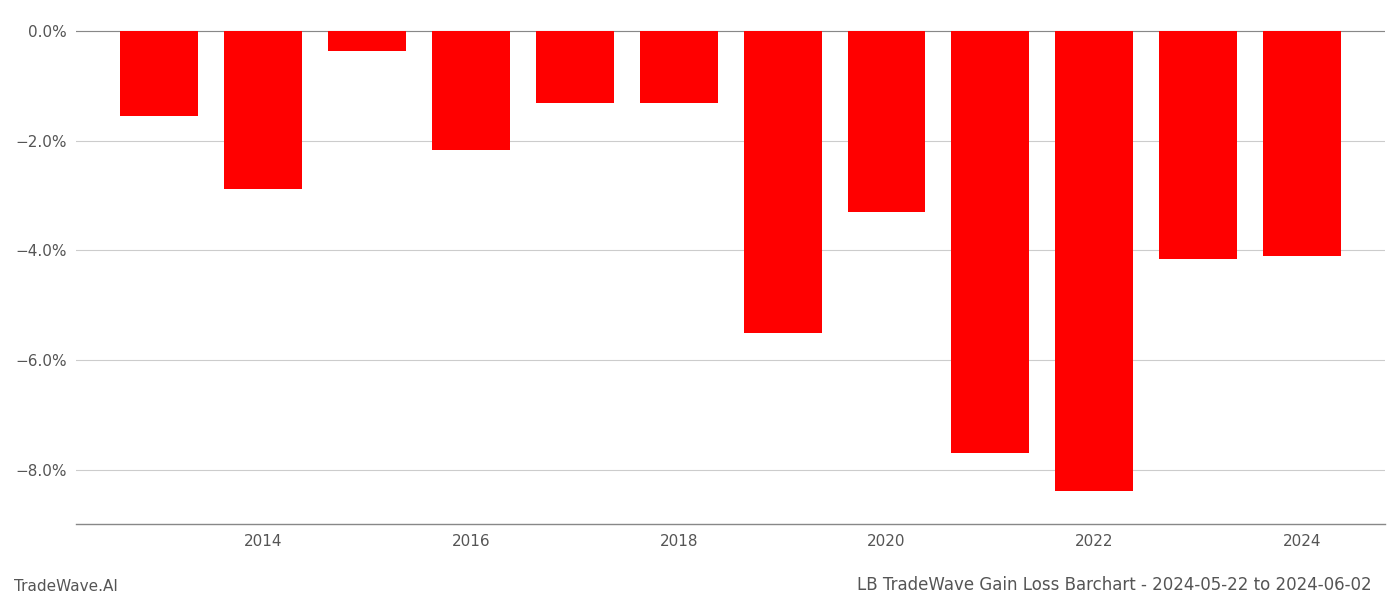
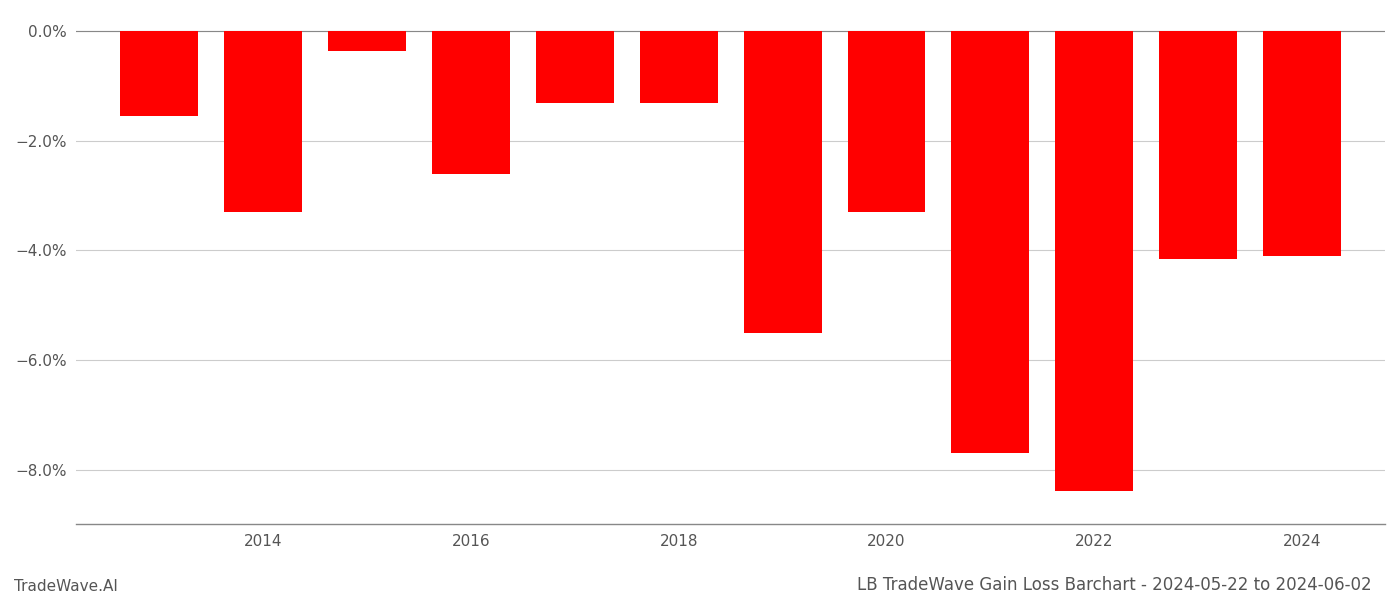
2014: -2.88% -> -3.30%
2016: -2.16% -> -2.60%
